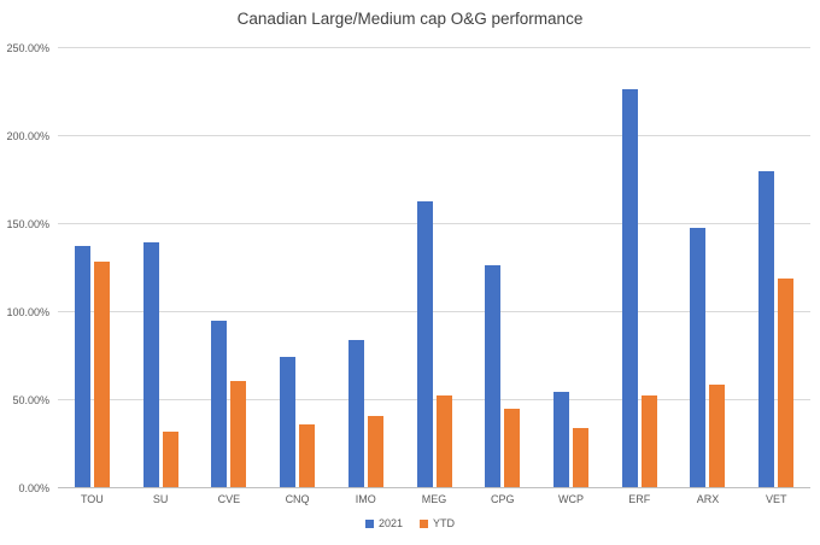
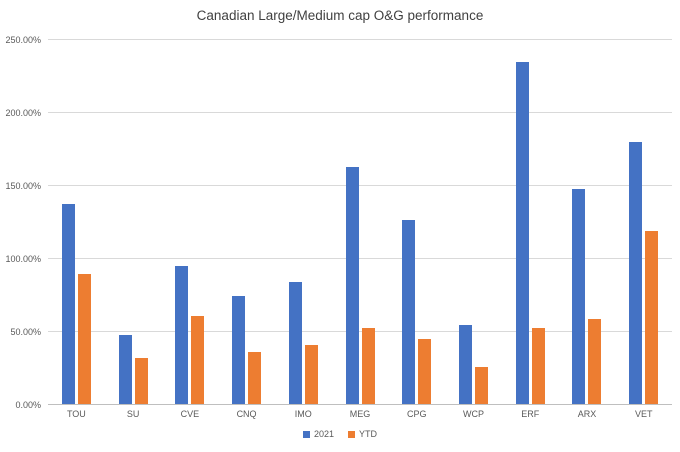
YTD/TOU: 129% -> 90%
2021/SU: 140% -> 48%
YTD/WCP: 34% -> 26%
2021/ERF: 227% -> 235%
